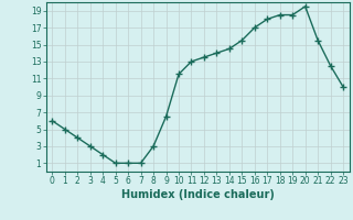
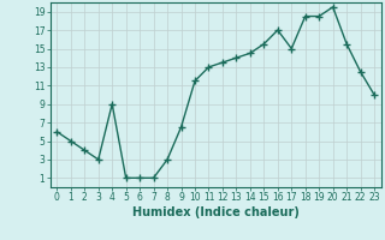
4: 2.0 -> 9.0
17: 18.0 -> 15.0
